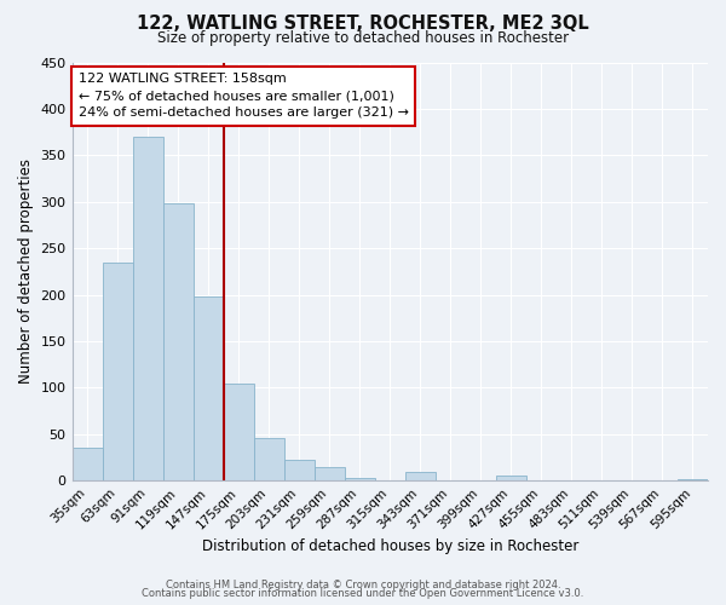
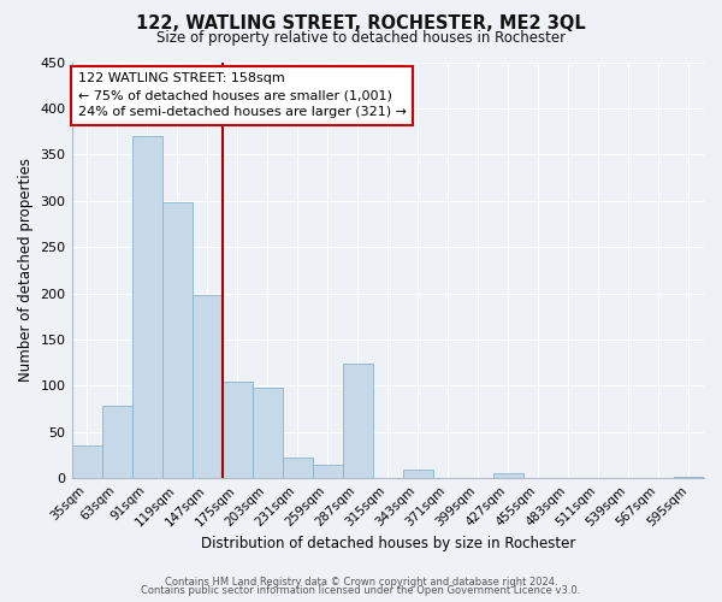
63sqm: 235 -> 78
203sqm: 46 -> 98
287sqm: 3 -> 124
